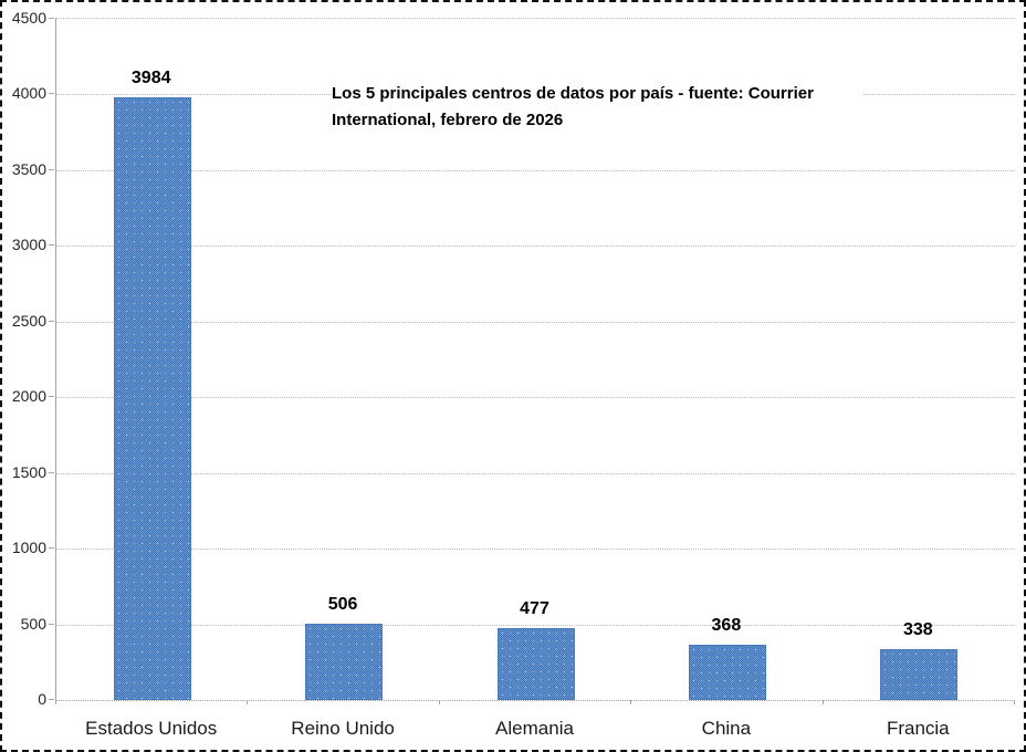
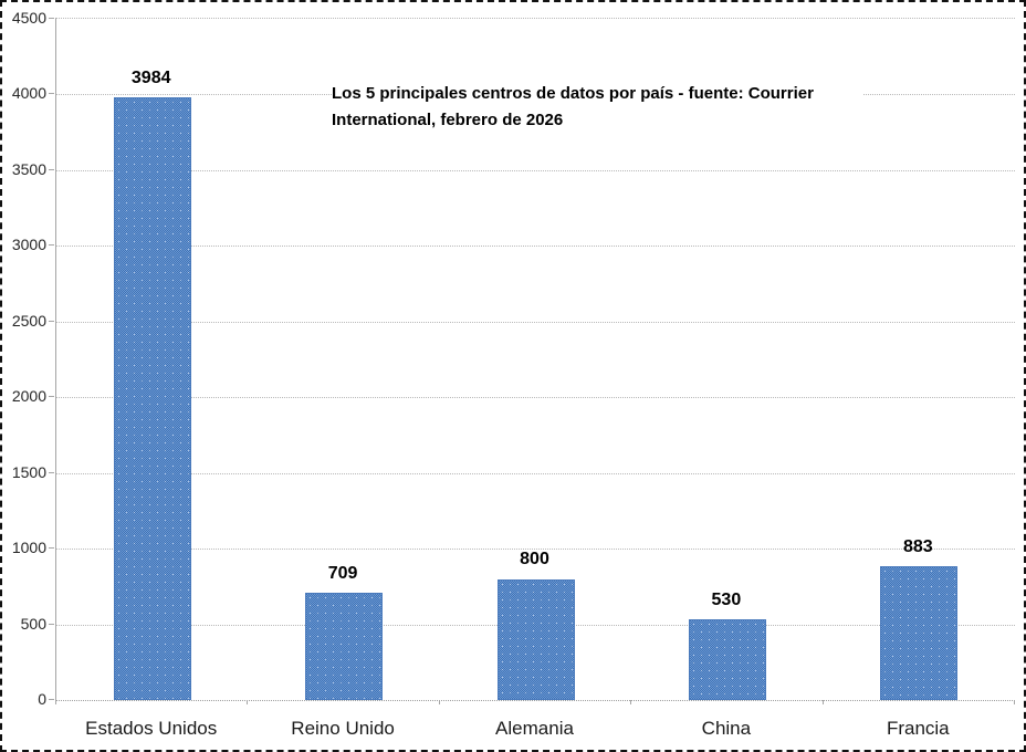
Reino Unido: 506 -> 709
Alemania: 477 -> 800
China: 368 -> 530
Francia: 338 -> 883
